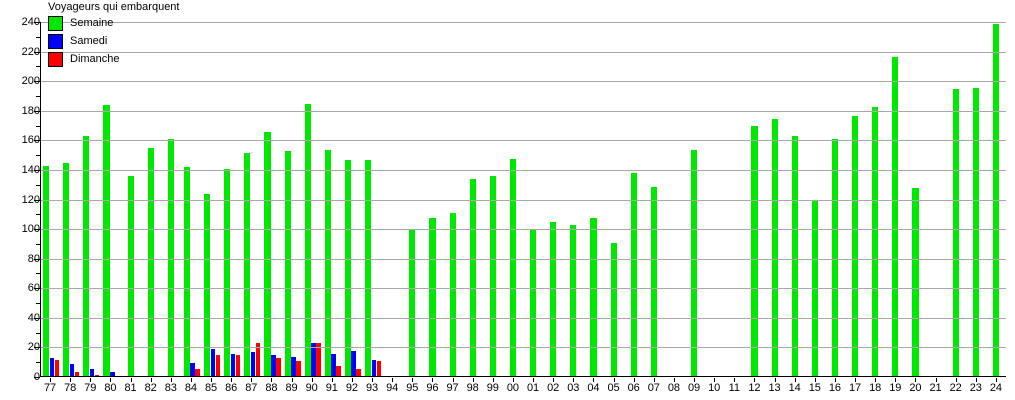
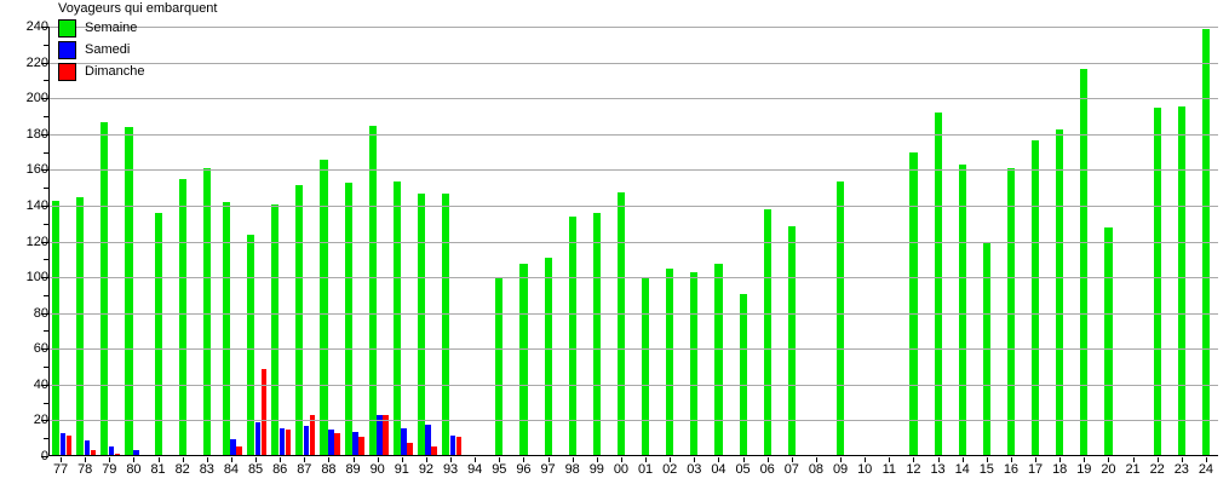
Semaine/79: 162 -> 186
Dimanche/85: 14 -> 48
Semaine/13: 174 -> 191
